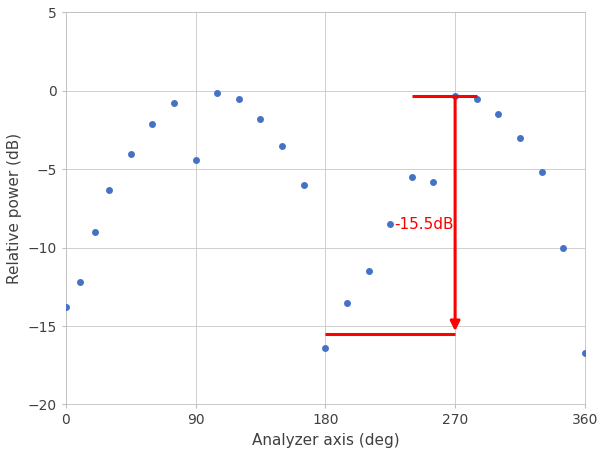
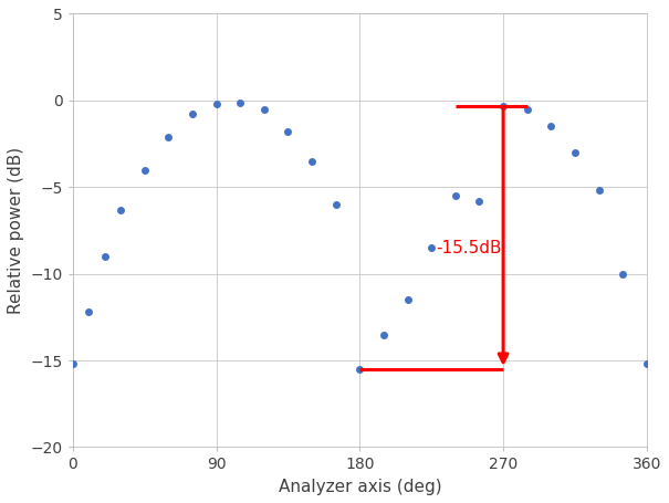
0: -13.8 -> -15.2
90: -4.4 -> -0.2
180: -16.4 -> -15.5
360: -16.7 -> -15.2
